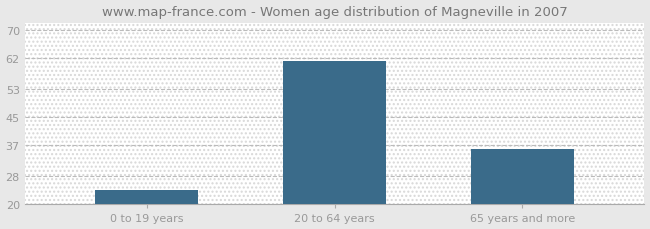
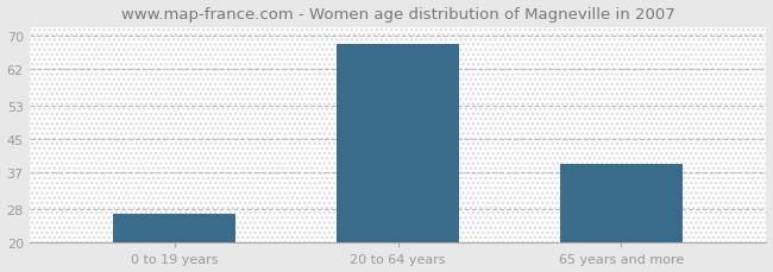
0 to 19 years: 24 -> 27
20 to 64 years: 61 -> 68
65 years and more: 36 -> 39
